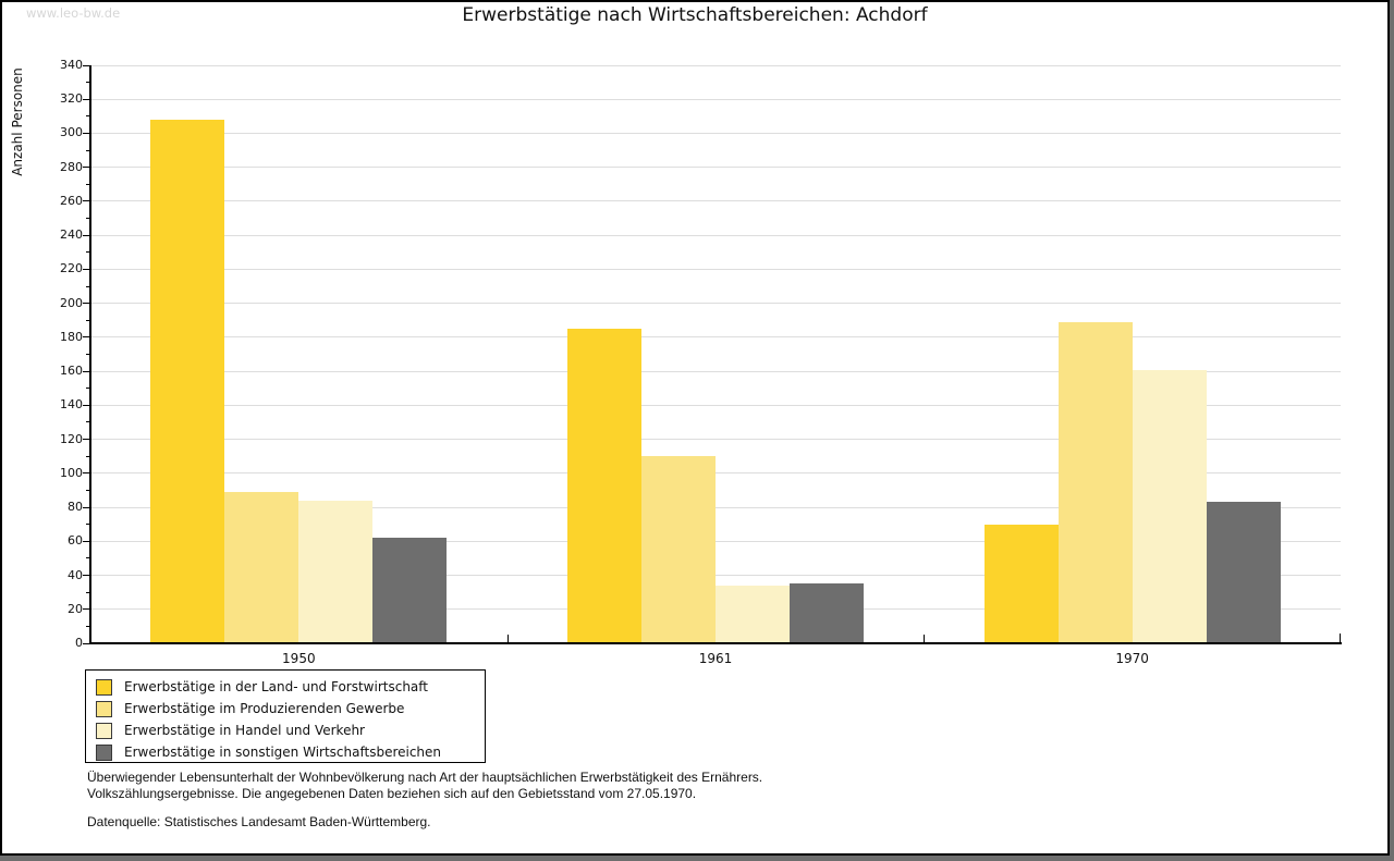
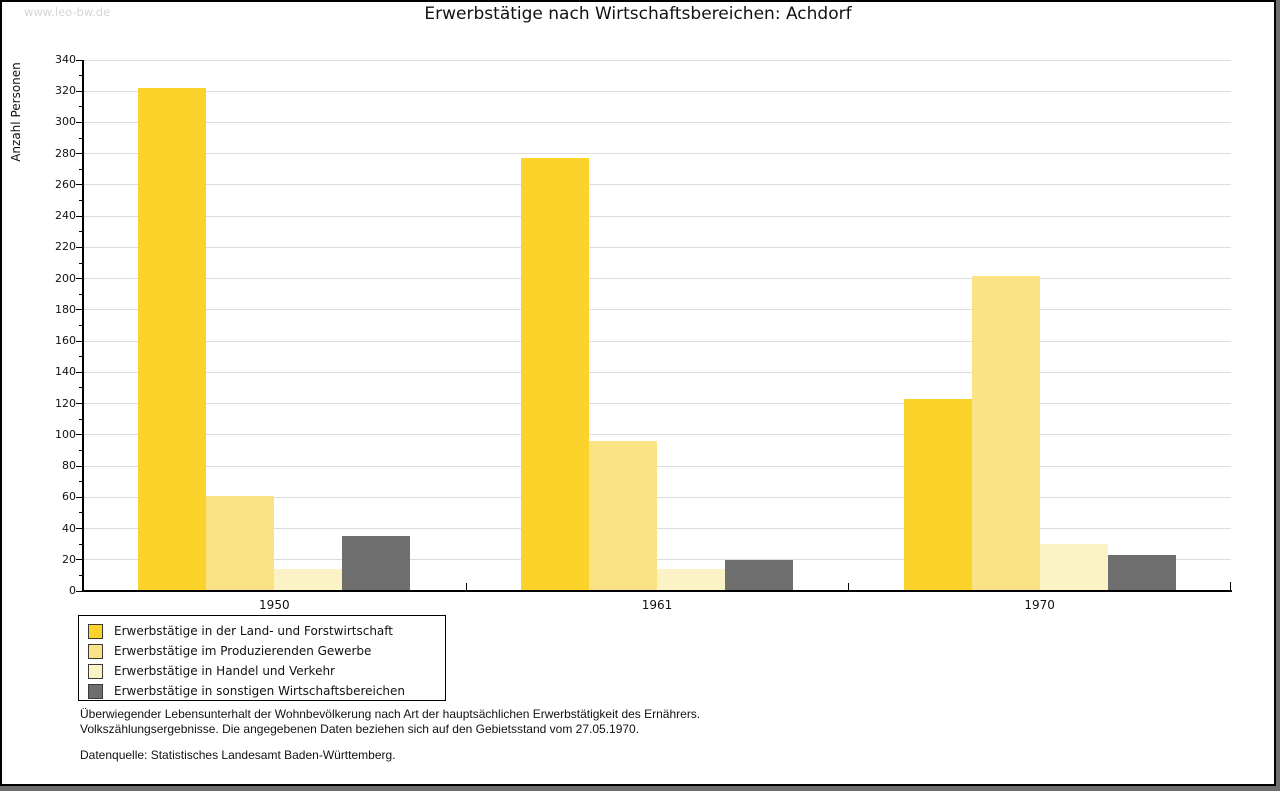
Erwerbstätige in der Land- und Forstwirtschaft/1950: 308 -> 322
Erwerbstätige im Produzierenden Gewerbe/1950: 89 -> 61
Erwerbstätige in Handel und Verkehr/1950: 84 -> 14
Erwerbstätige in sonstigen Wirtschaftsbereichen/1950: 62 -> 35
Erwerbstätige in der Land- und Forstwirtschaft/1961: 185 -> 277
Erwerbstätige im Produzierenden Gewerbe/1961: 110 -> 96
Erwerbstätige in Handel und Verkehr/1961: 34 -> 14
Erwerbstätige in sonstigen Wirtschaftsbereichen/1961: 35 -> 20
Erwerbstätige in der Land- und Forstwirtschaft/1970: 70 -> 123
Erwerbstätige im Produzierenden Gewerbe/1970: 189 -> 202
Erwerbstätige in Handel und Verkehr/1970: 161 -> 30
Erwerbstätige in sonstigen Wirtschaftsbereichen/1970: 83 -> 23
